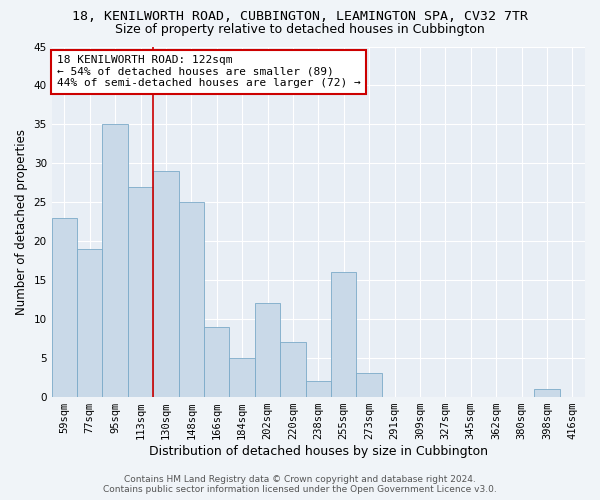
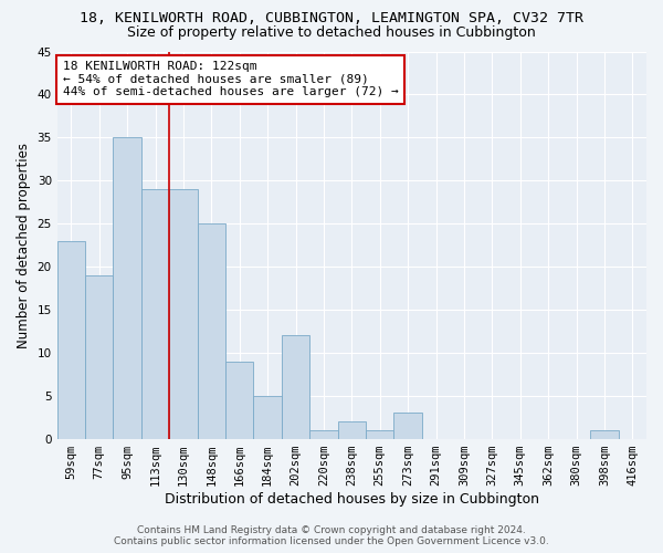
113sqm: 27 -> 29
220sqm: 7 -> 1
255sqm: 16 -> 1
